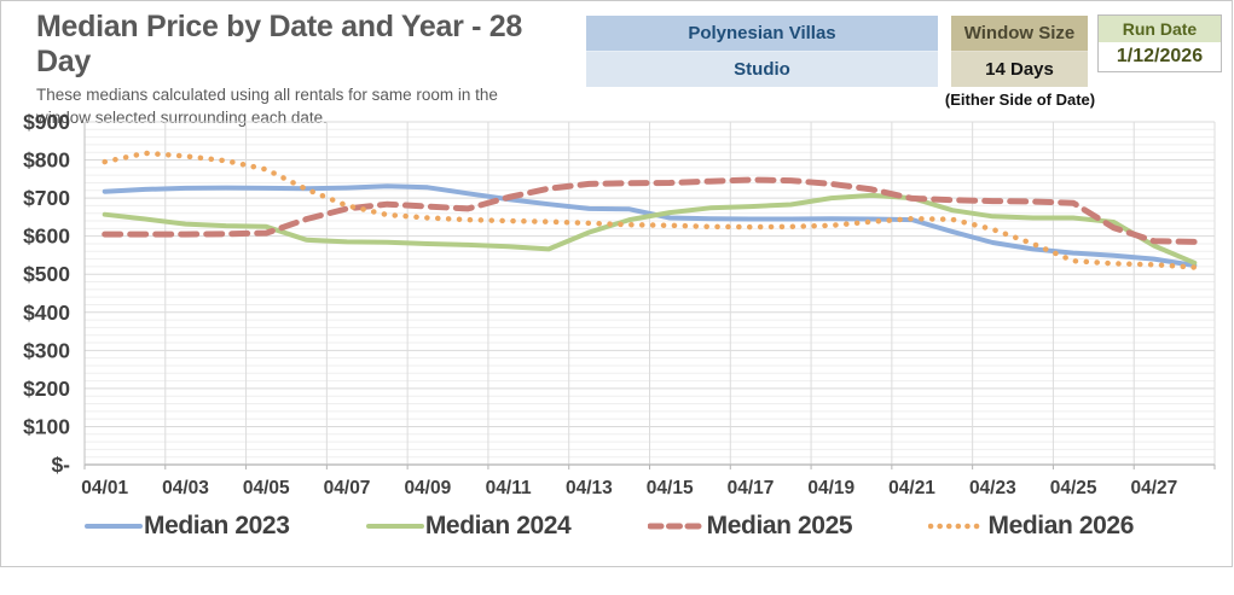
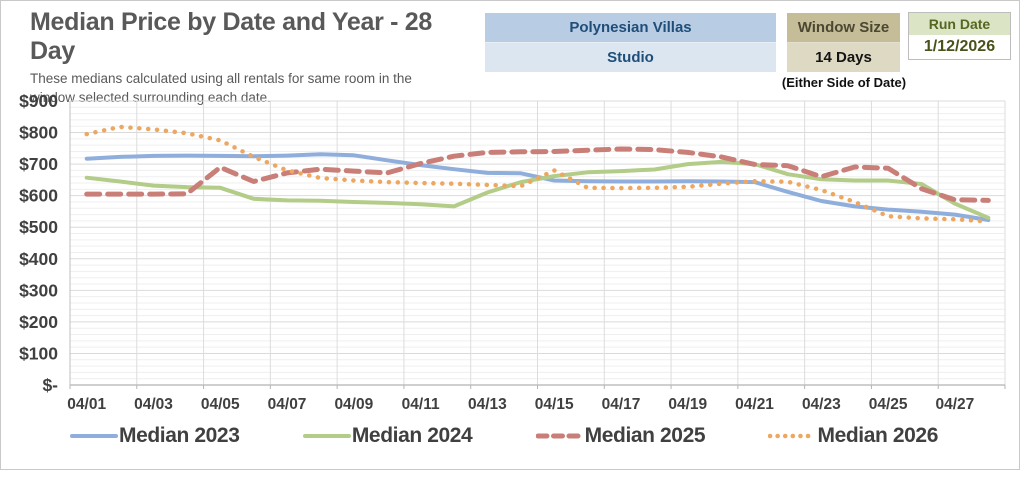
Median 2025/04/05: $610 -> $690
Median 2026/04/15: $630 -> $680
Median 2025/04/23: $690 -> $660
